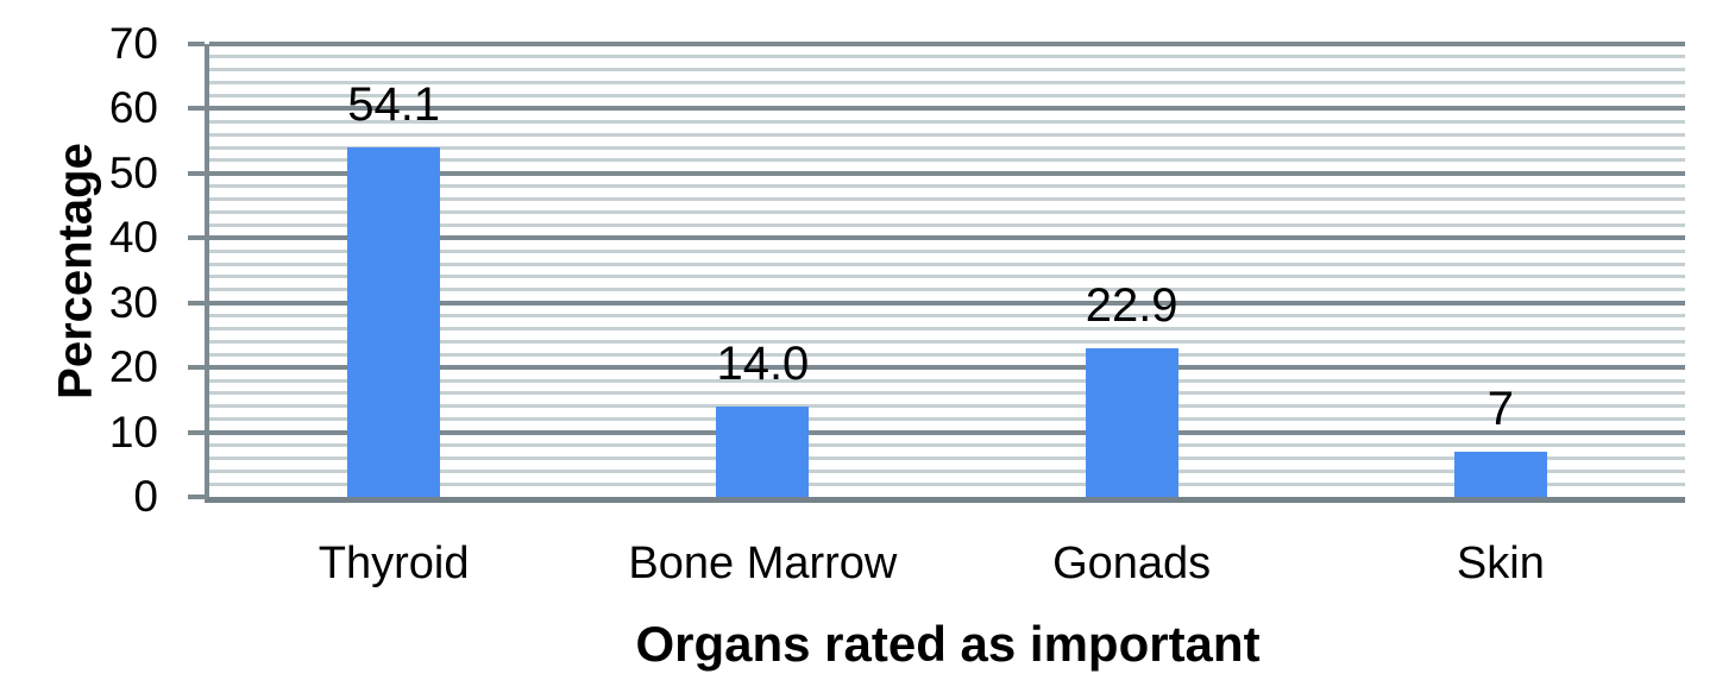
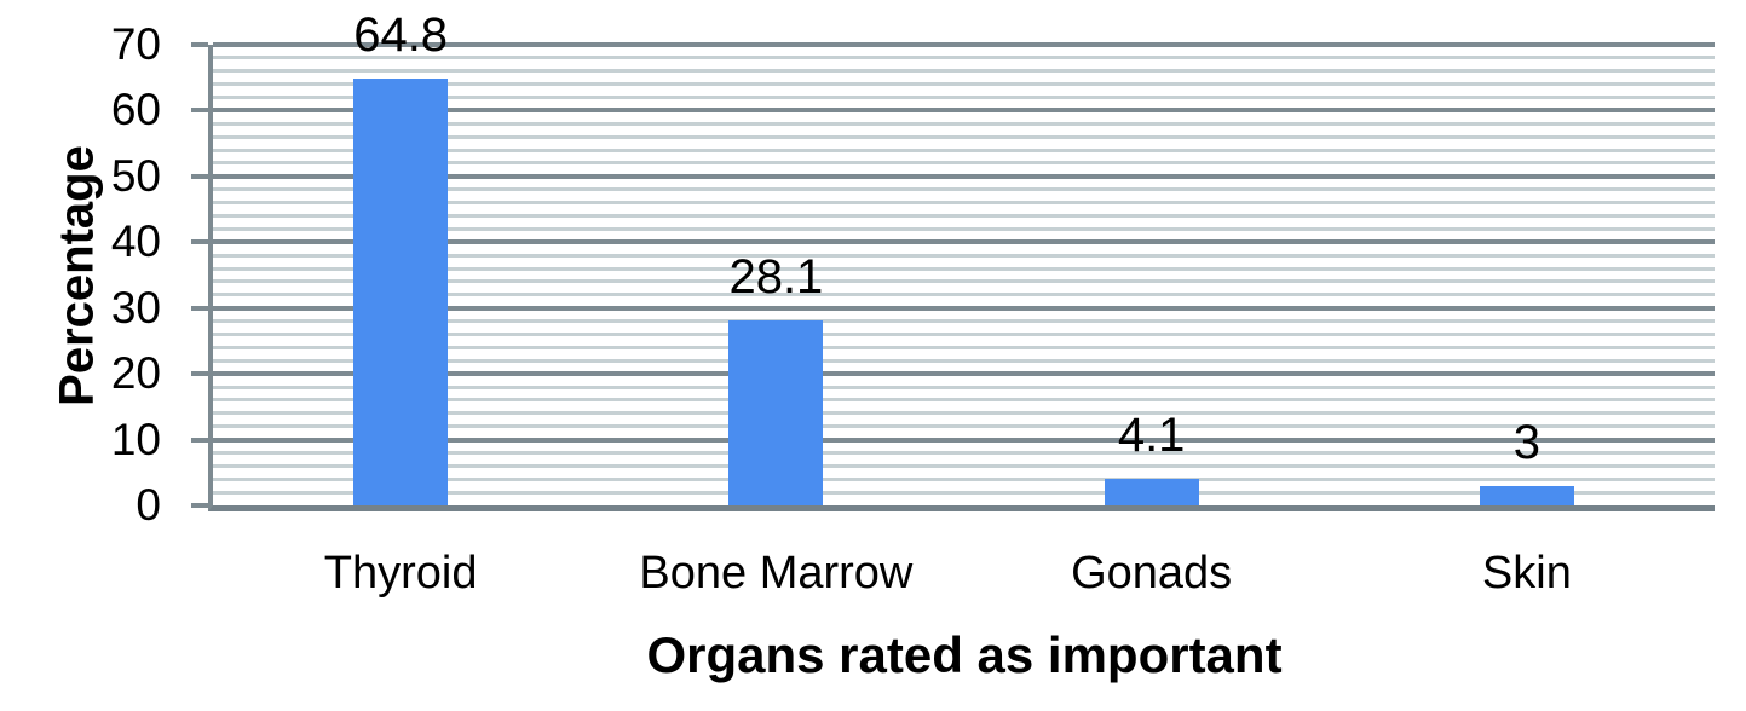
Thyroid: 54.1 -> 64.8
Bone Marrow: 14.0 -> 28.1
Gonads: 22.9 -> 4.1
Skin: 7 -> 3
